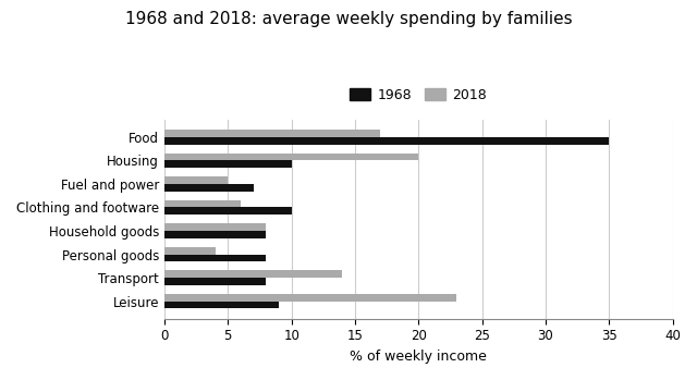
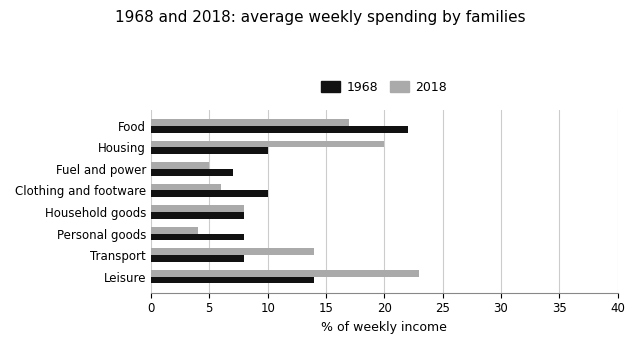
1968/Food: 35 -> 22
1968/Leisure: 9 -> 14
